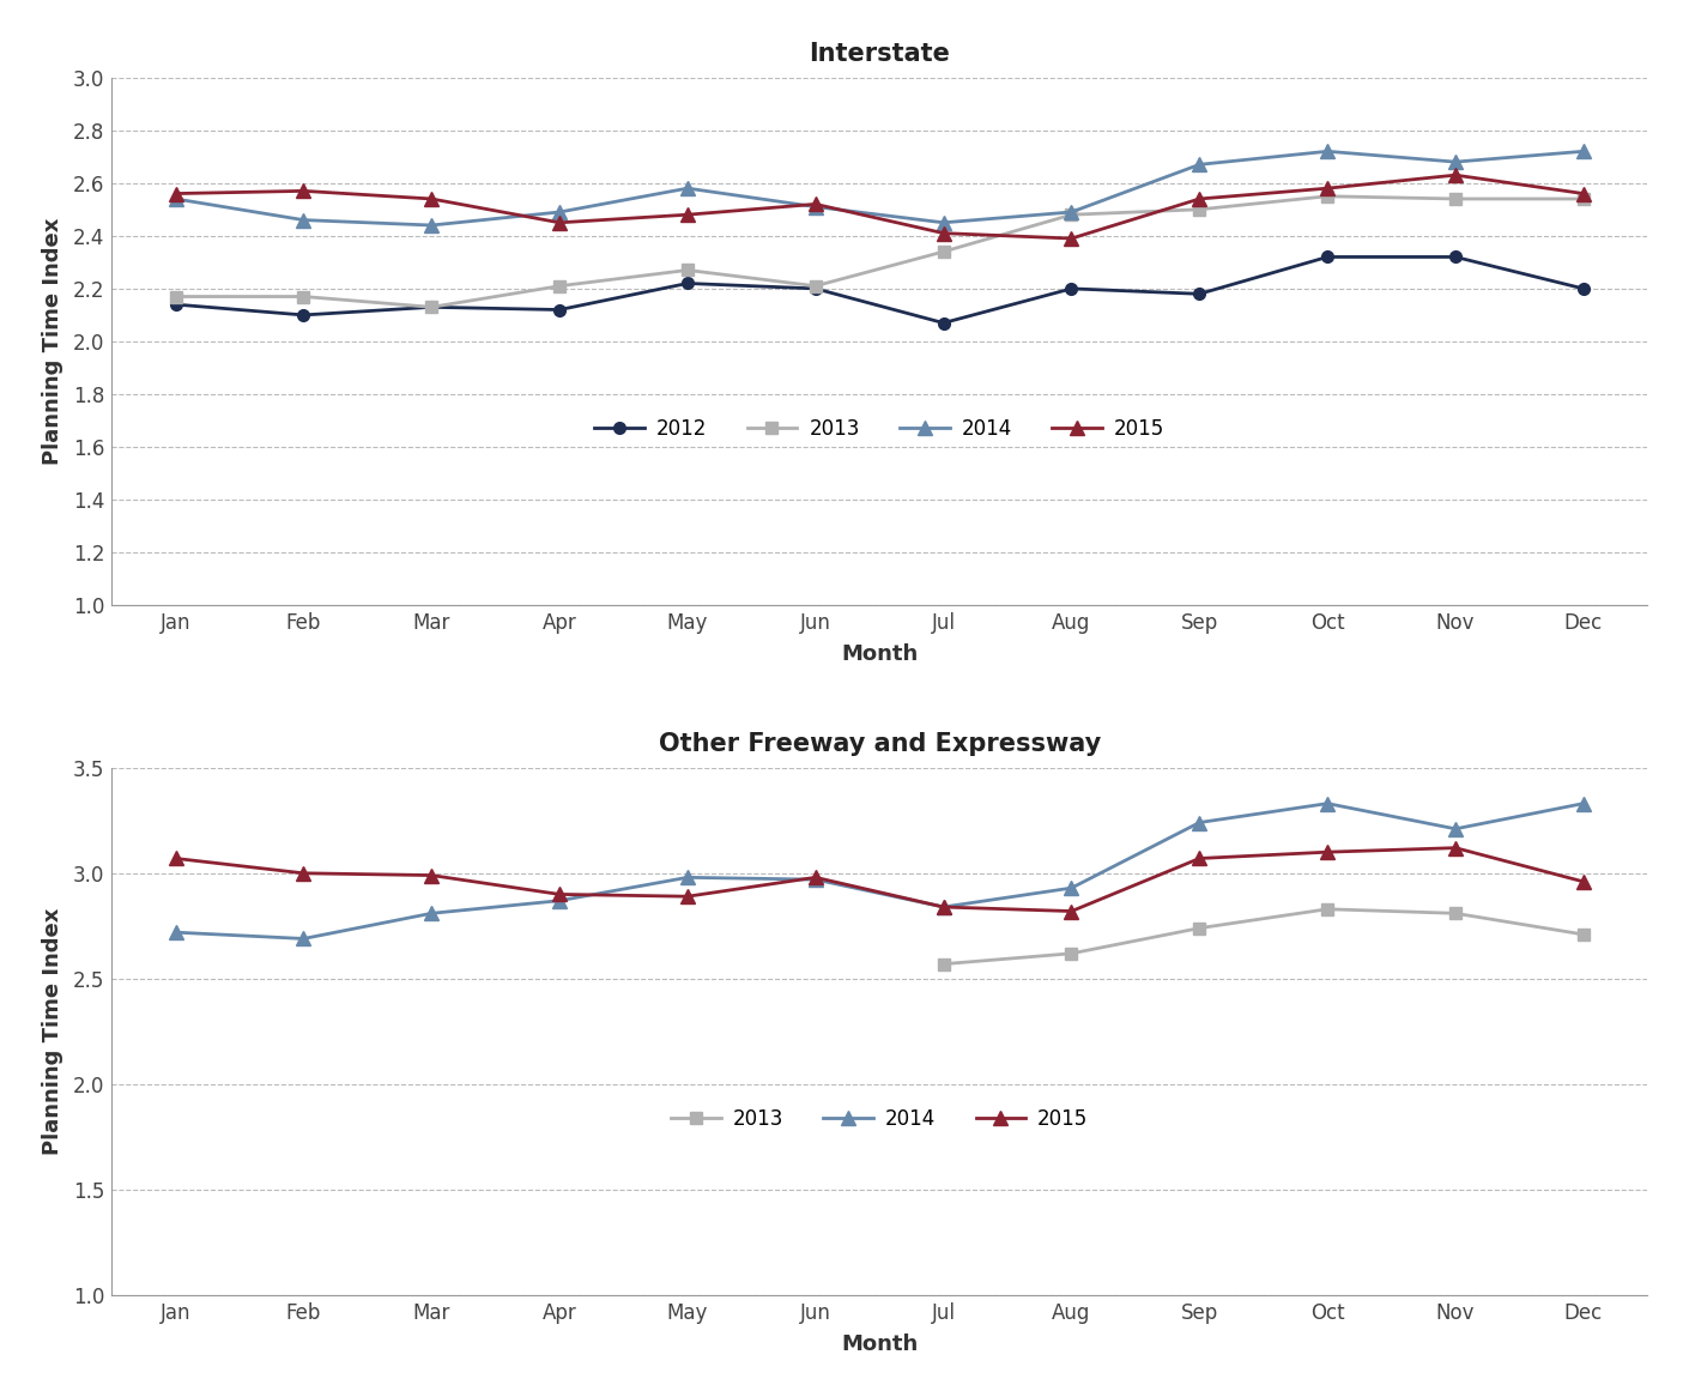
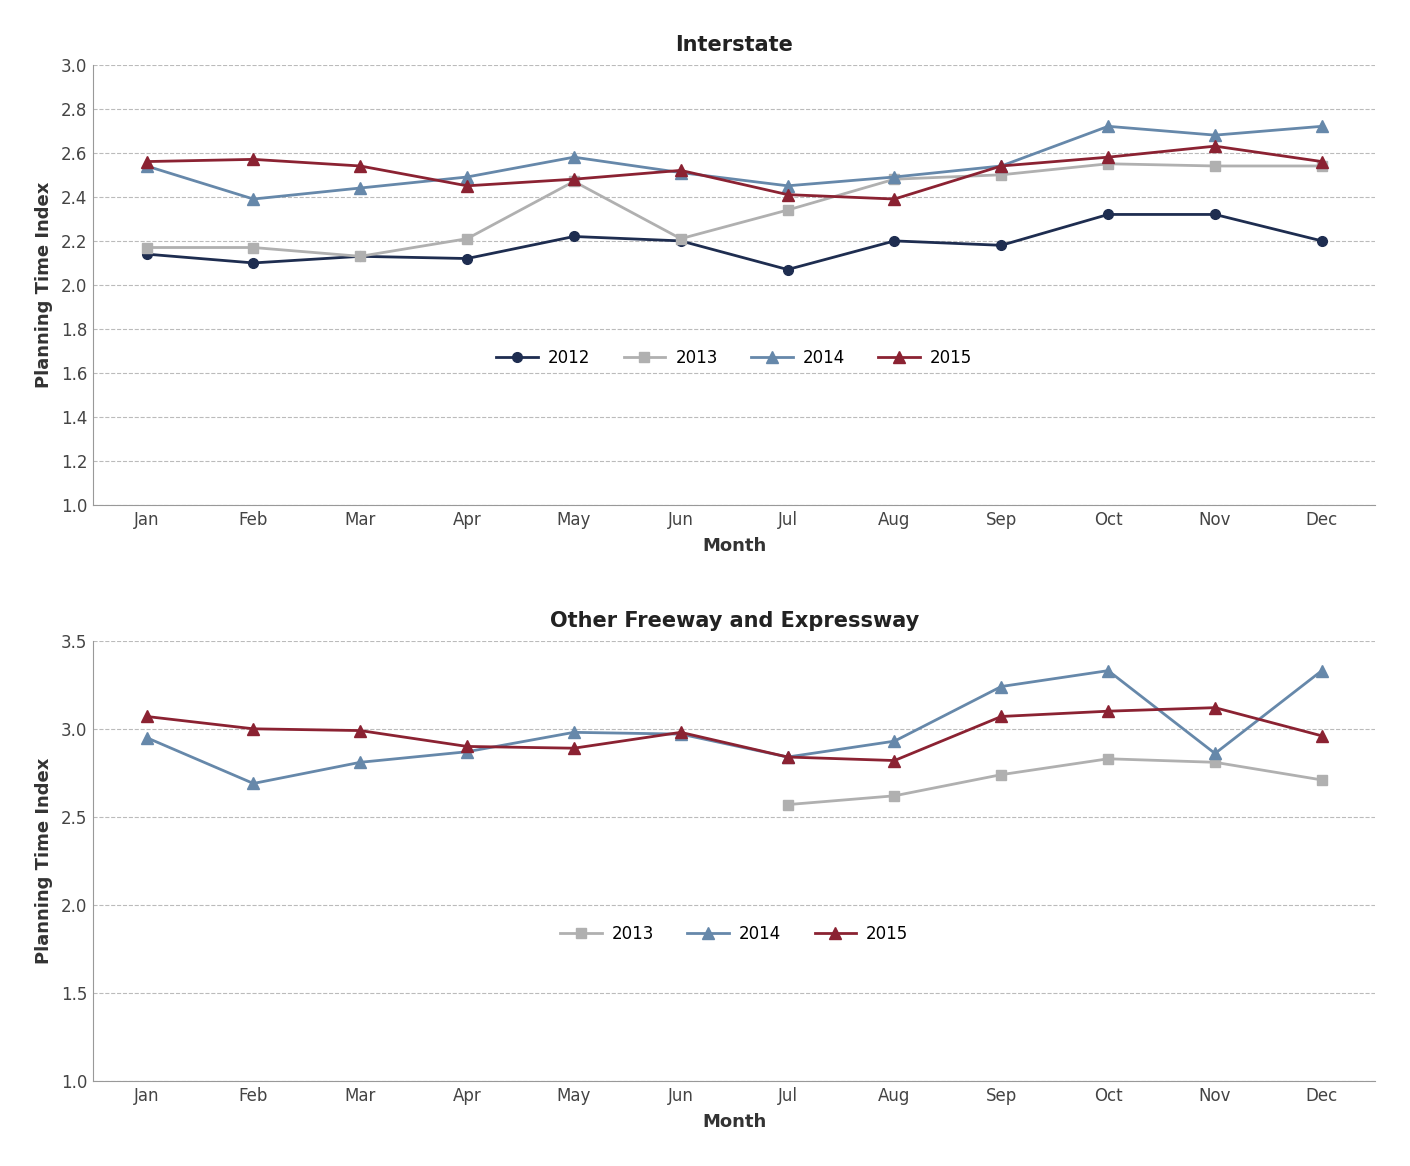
Interstate/2014/Feb: 2.46 -> 2.39
Interstate/2013/May: 2.27 -> 2.47
Interstate/2014/Sep: 2.67 -> 2.54
Other Freeway and Expressway/2014/Jan: 2.72 -> 2.95
Other Freeway and Expressway/2014/Nov: 3.21 -> 2.86
